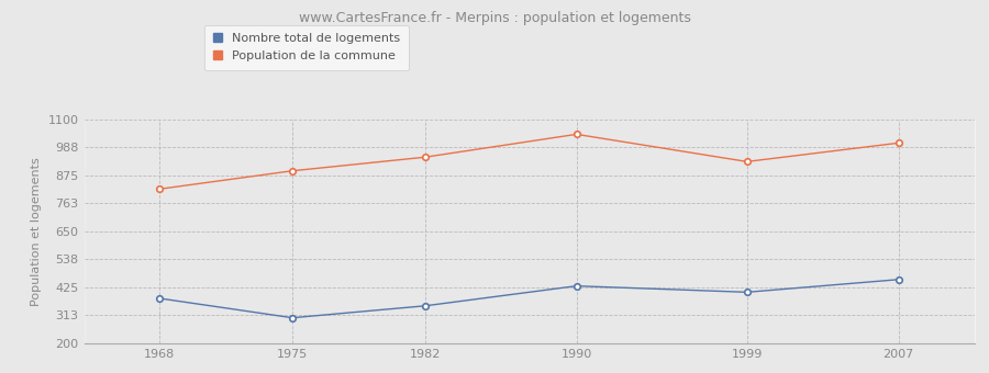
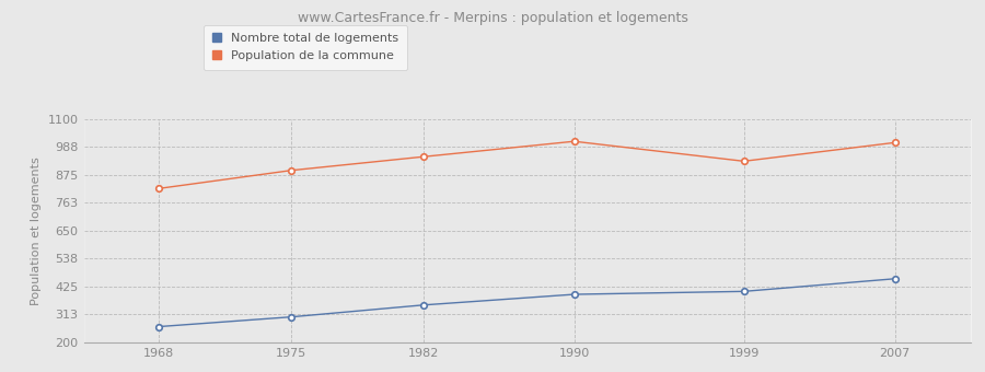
Nombre total de logements/1968: 380 -> 263
Nombre total de logements/1990: 430 -> 393
Population de la commune/1990: 1040 -> 1010
